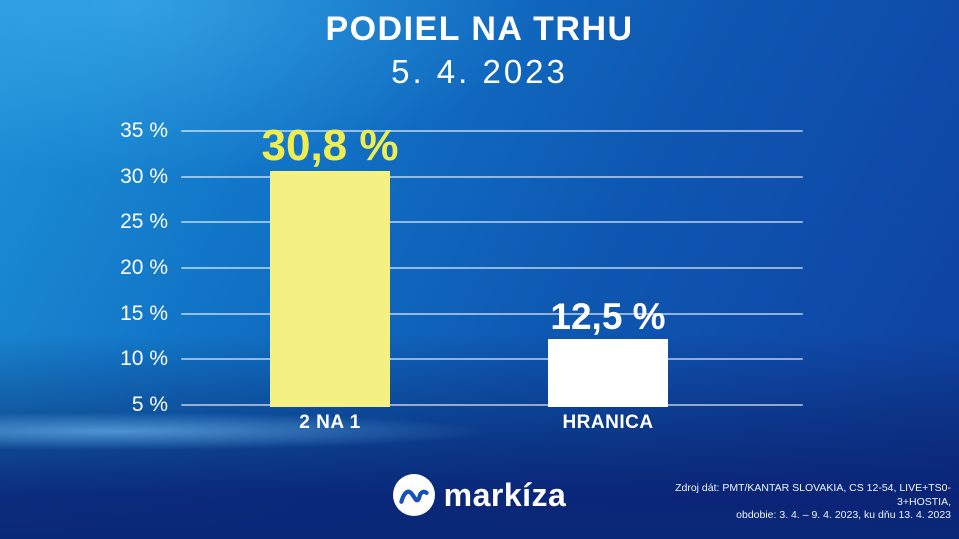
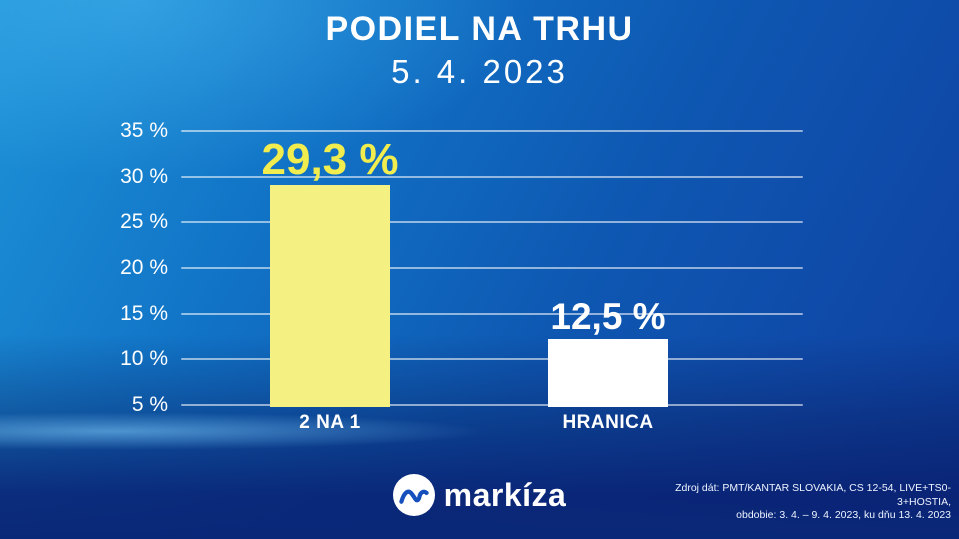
2 NA 1: 30,8 -> 29,3
